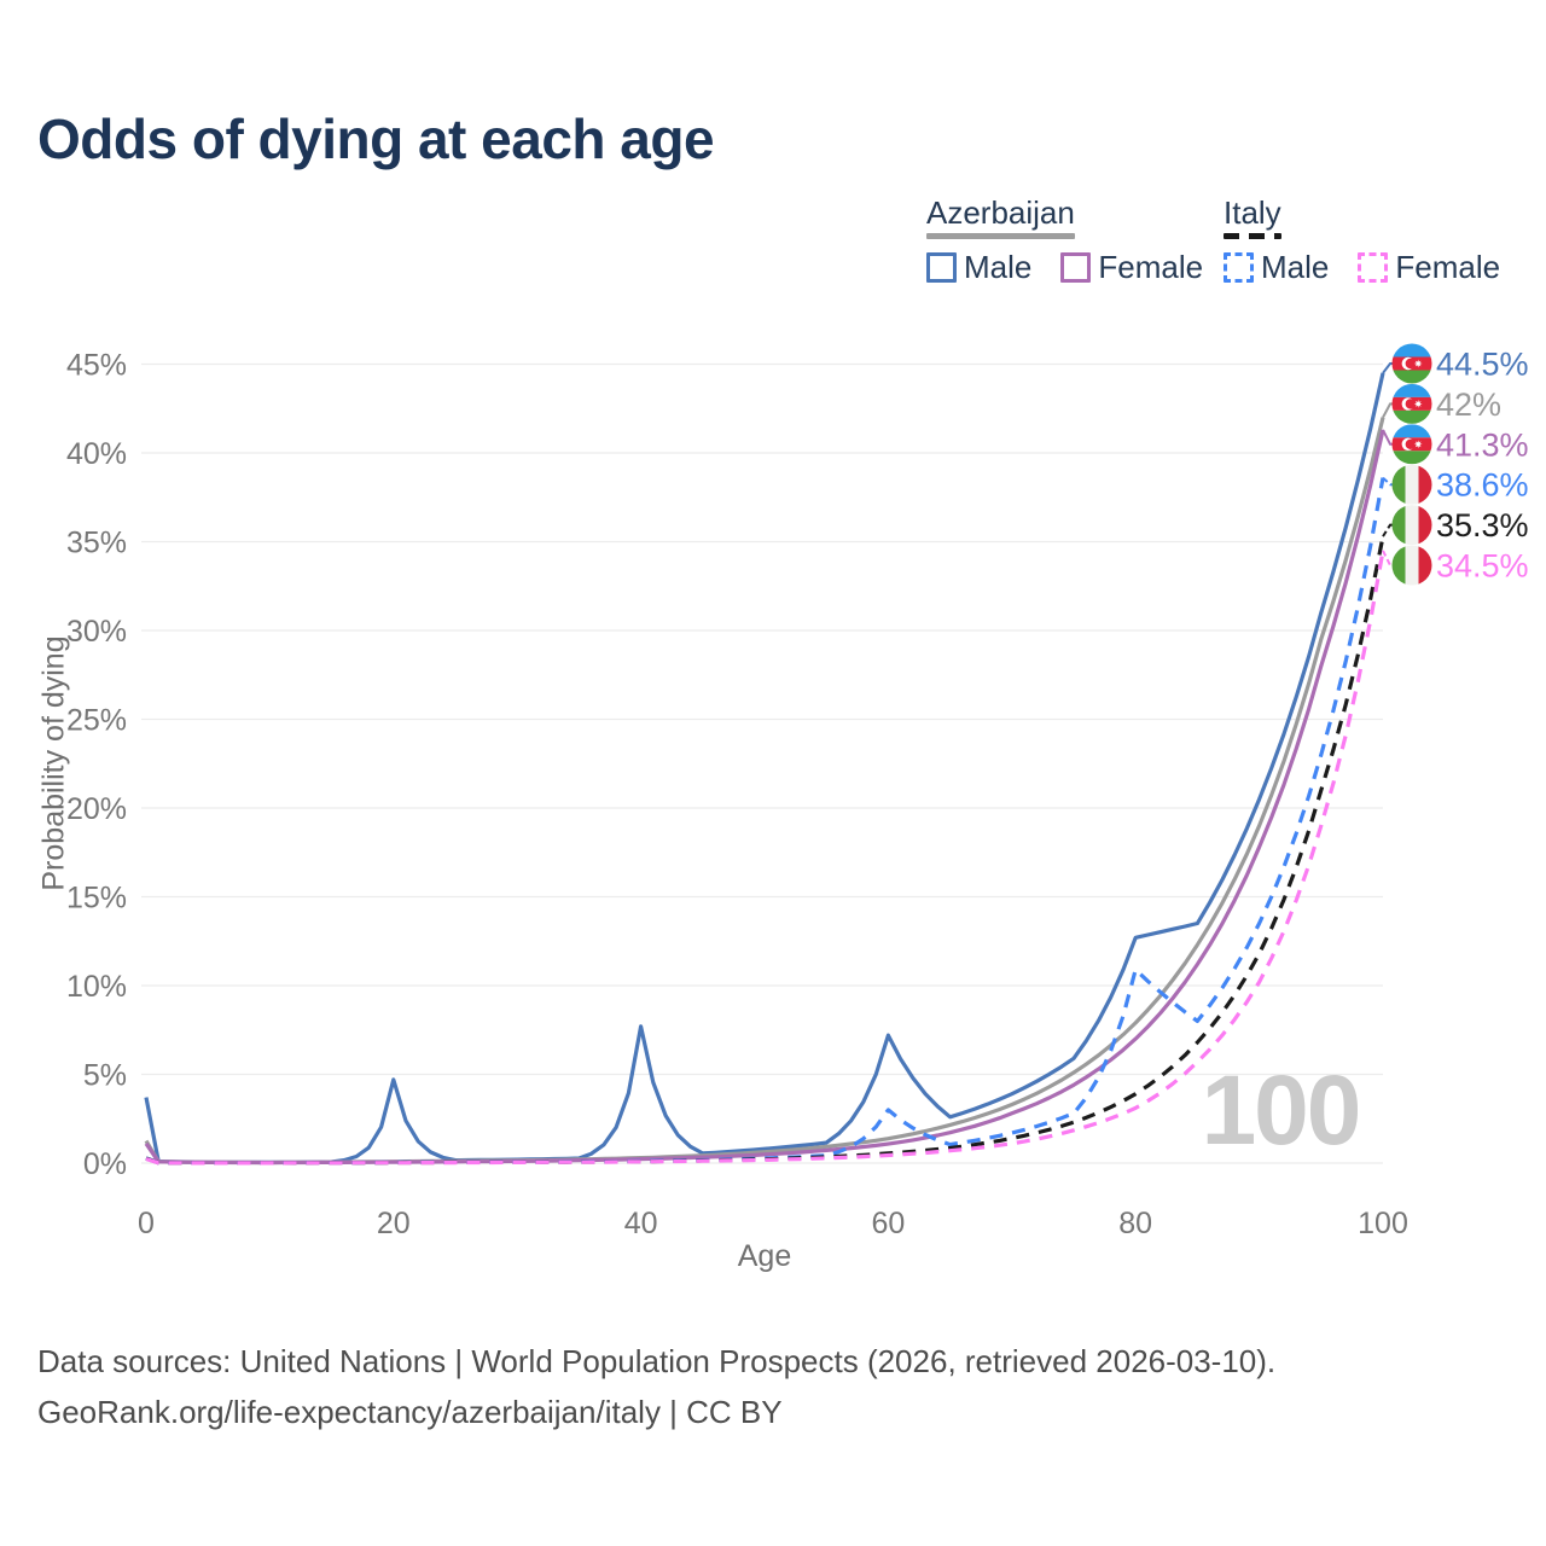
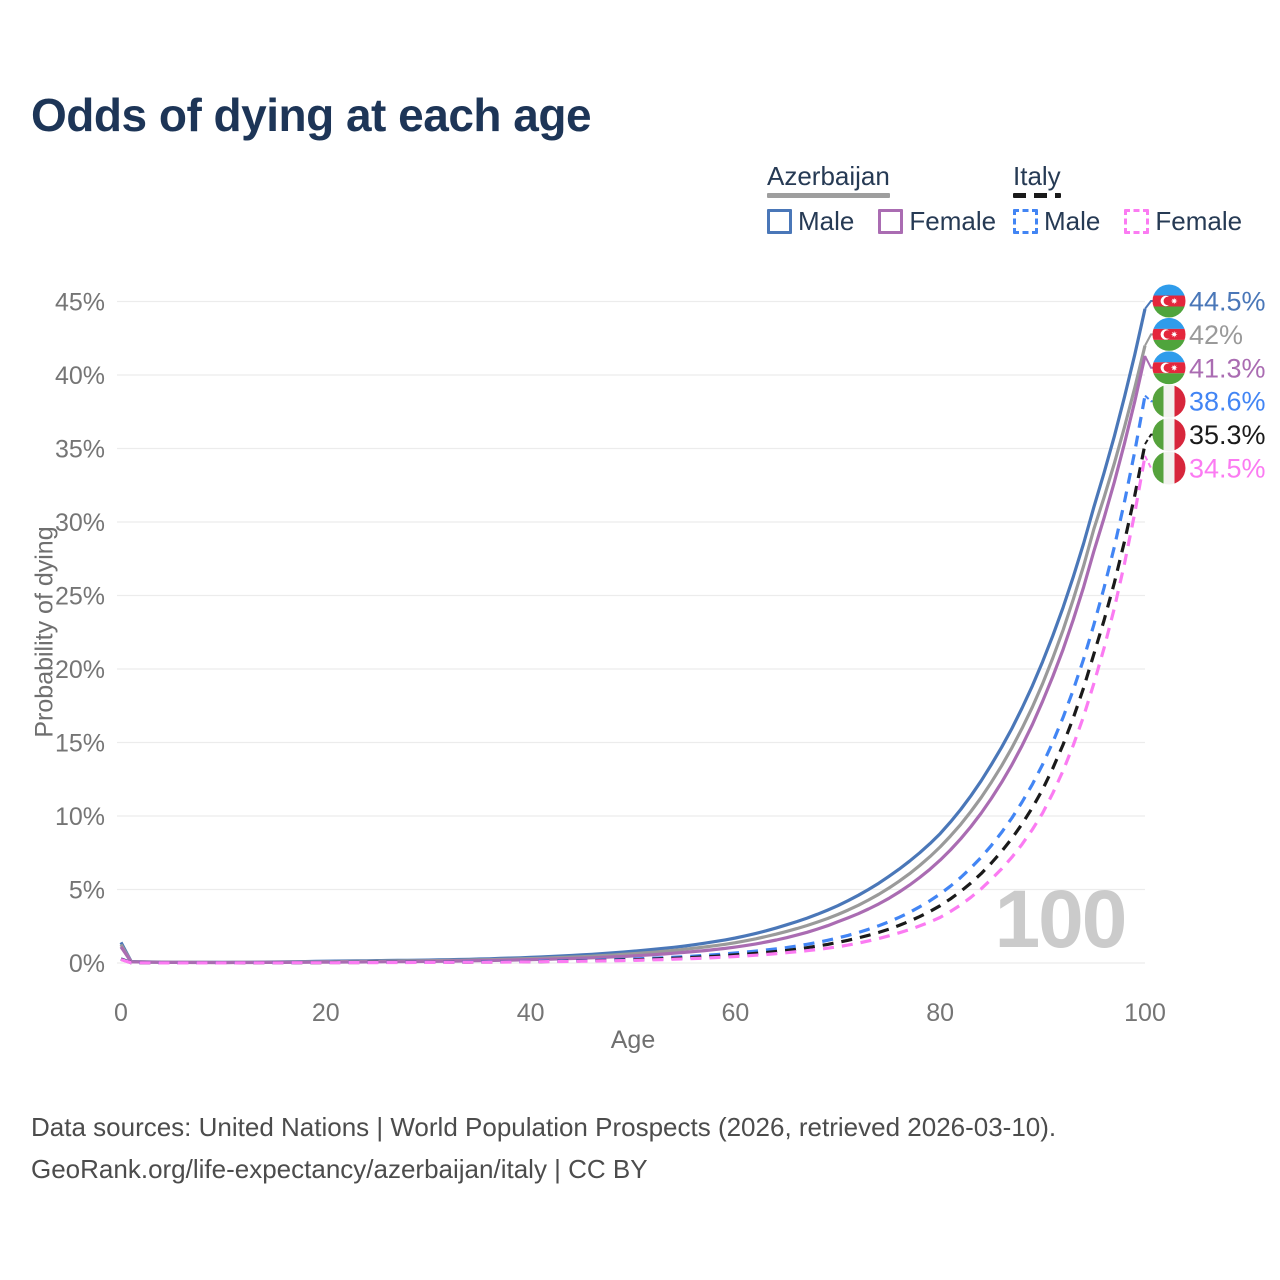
Azerbaijan Male/0: 3.7% -> 1.4%
Azerbaijan Male/20: 4.7% -> 0.1%
Azerbaijan Male/40: 7.7% -> 0.4%
Azerbaijan Male/60: 7.2% -> 1.7%
Italy Male/60: 3.0% -> 0.7%
Azerbaijan Male/80: 12.7% -> 8.8%
Italy Male/80: 10.9% -> 4.7%
